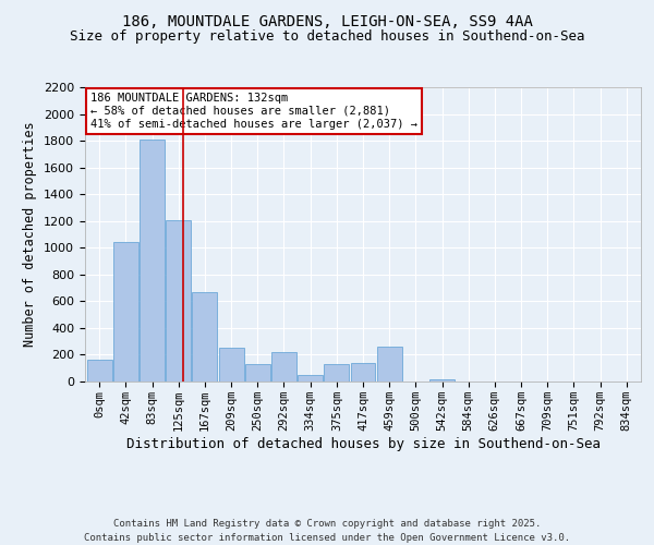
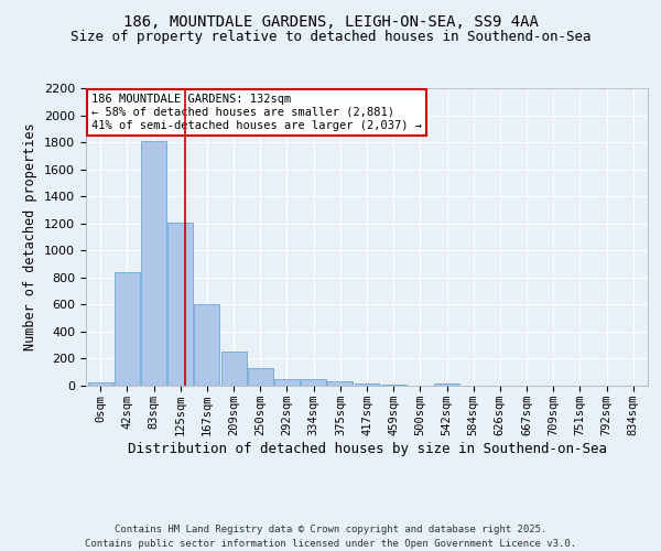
0sqm: 160 -> 20
42sqm: 1040 -> 840
167sqm: 670 -> 600
292sqm: 220 -> 50
375sqm: 130 -> 30
417sqm: 140 -> 20
459sqm: 260 -> 0
